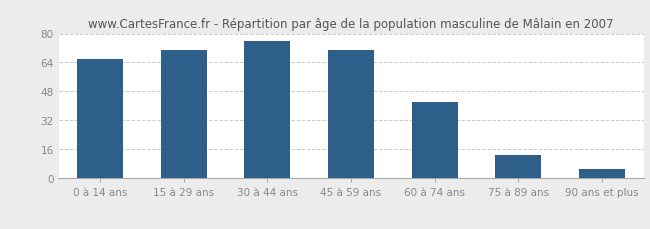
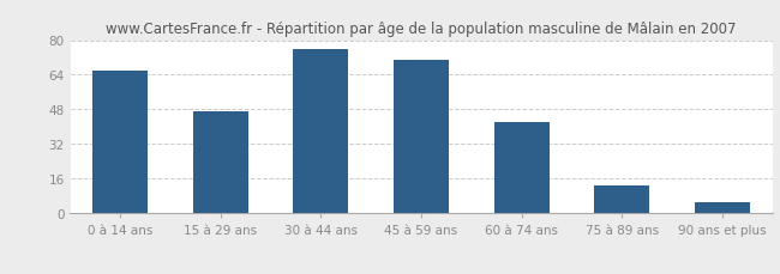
15 à 29 ans: 71 -> 47
